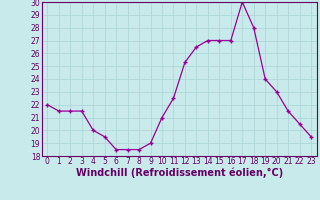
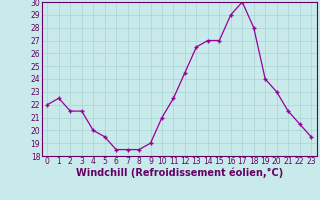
1: 21.5 -> 22.5
12: 25.3 -> 24.5
16: 27.0 -> 29.0
